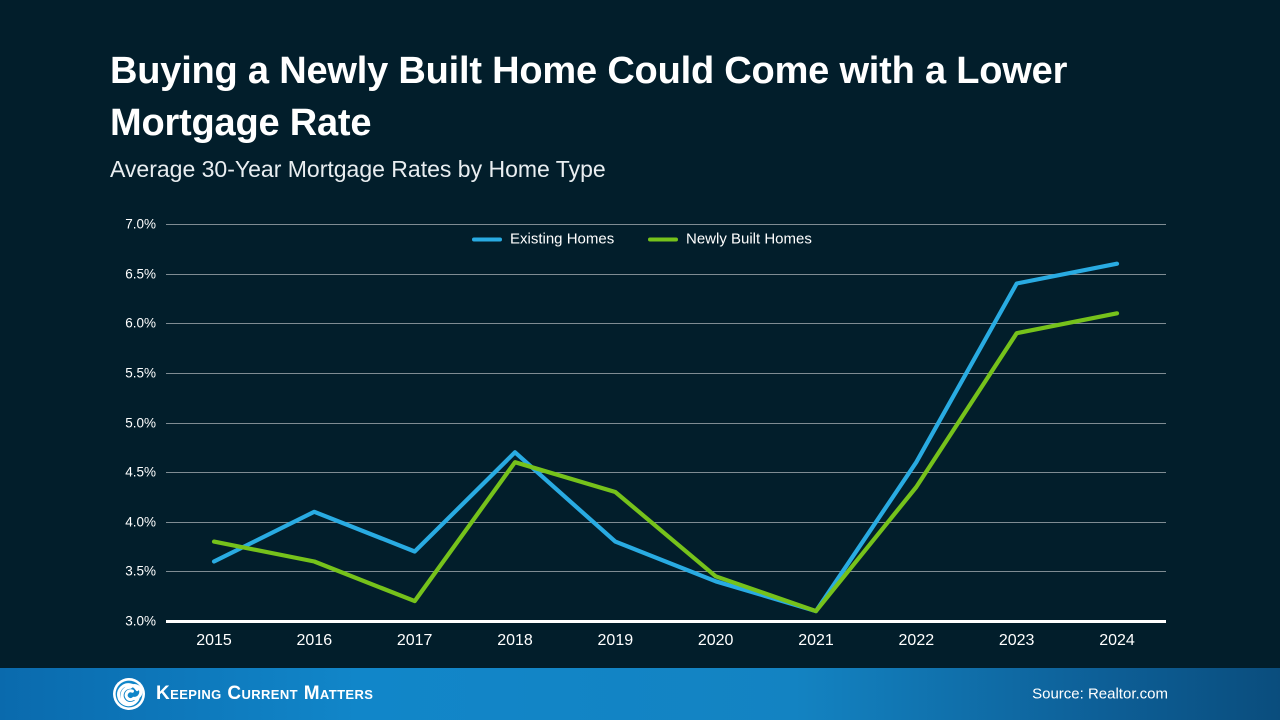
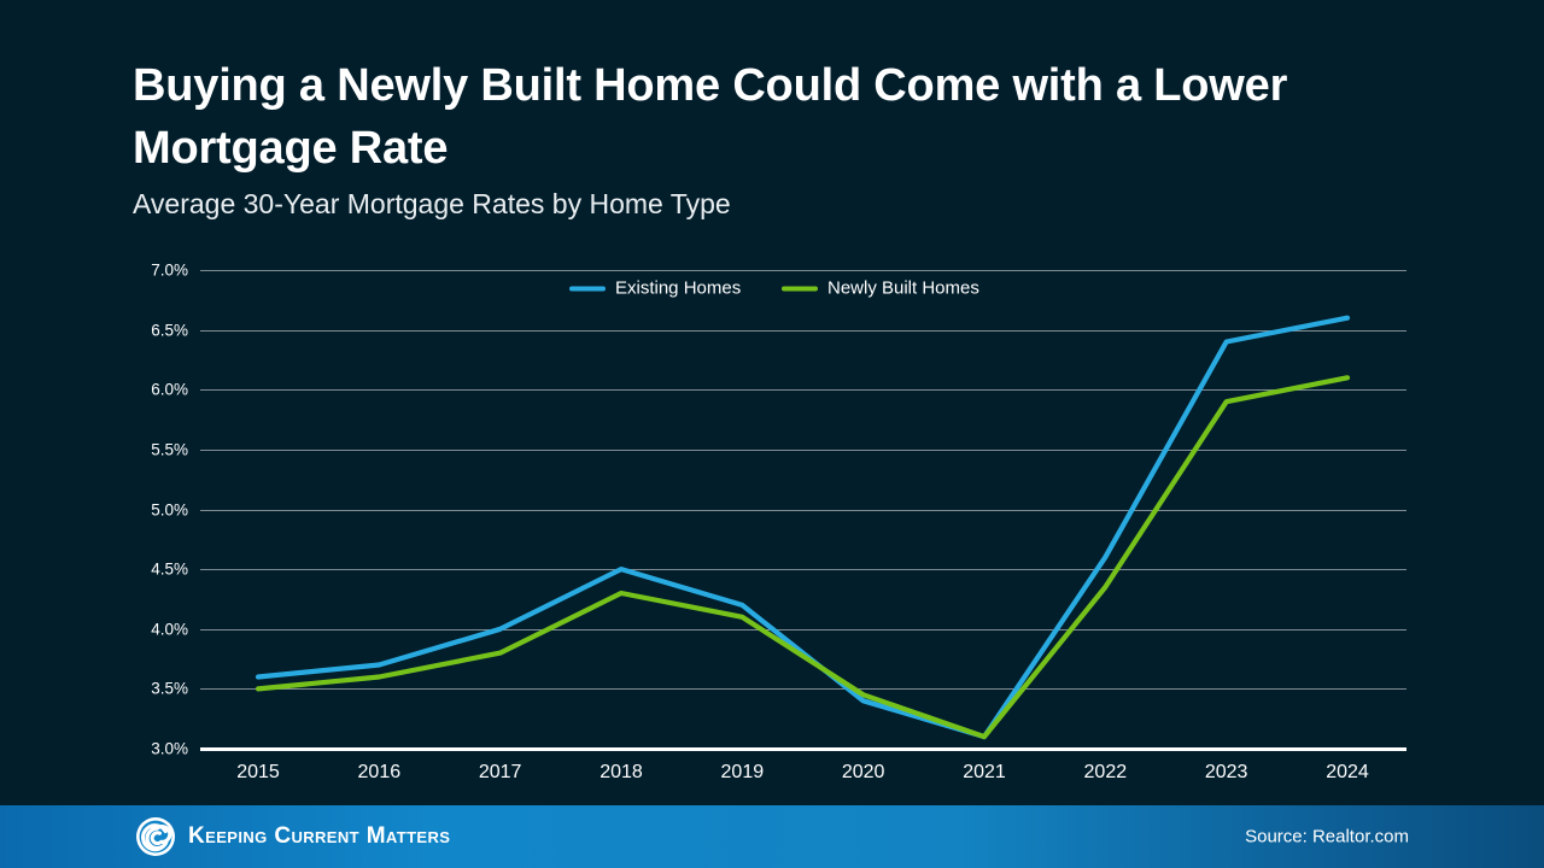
Newly Built Homes/2015: 3.8% -> 3.5%
Existing Homes/2016: 4.1% -> 3.7%
Existing Homes/2017: 3.7% -> 4.0%
Newly Built Homes/2017: 3.2% -> 3.8%
Existing Homes/2018: 4.7% -> 4.5%
Newly Built Homes/2018: 4.6% -> 4.3%
Existing Homes/2019: 3.8% -> 4.2%
Newly Built Homes/2019: 4.3% -> 4.1%
